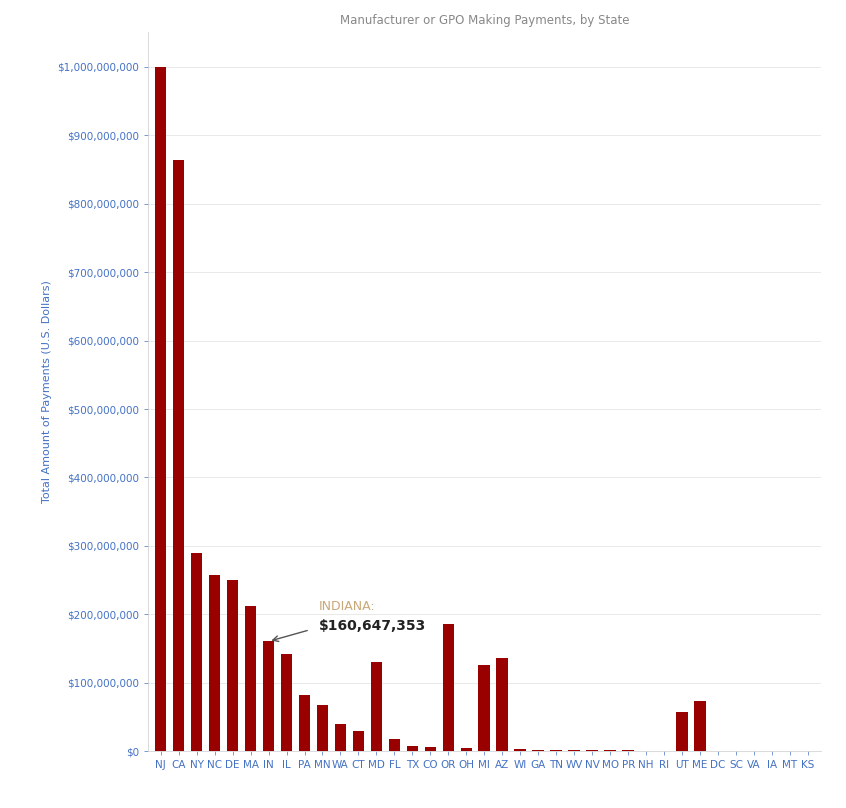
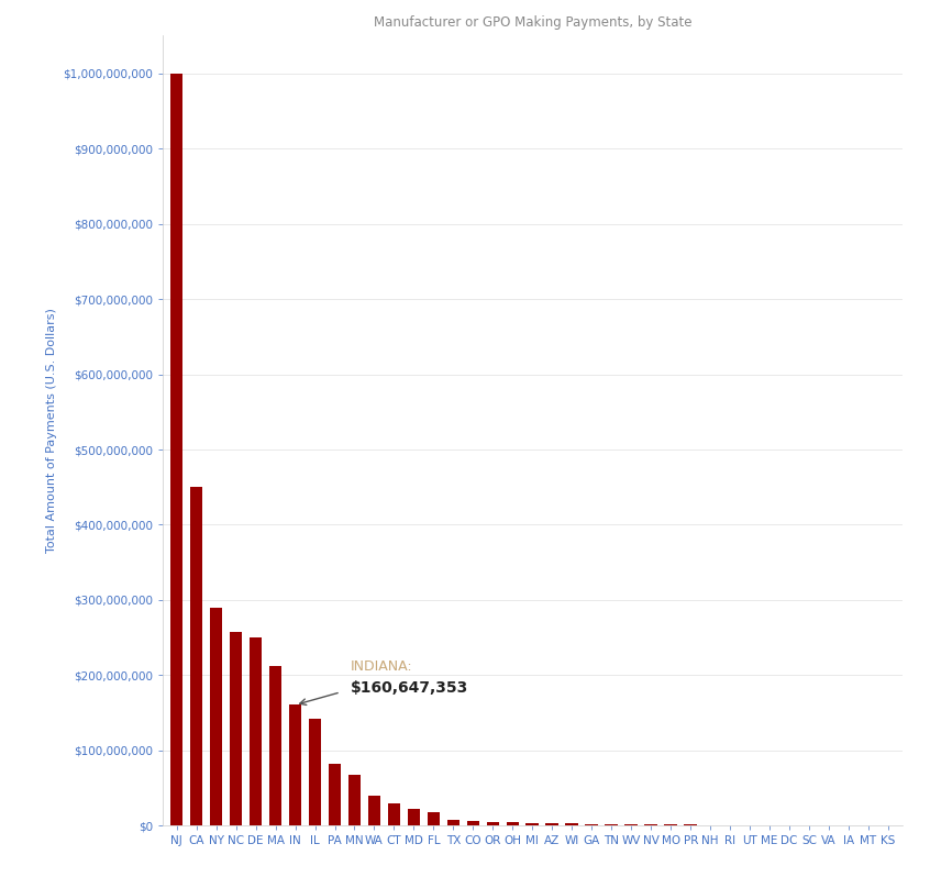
CA: $864,000,000 -> $450,000,000
MD: $130,000,000 -> $22,000,000
OR: $186,000,000 -> $5,000,000
MI: $126,000,000 -> $4,000,000
AZ: $136,000,000 -> $4,000,000
UT: $58,000,000 -> $1,000,000
ME: $74,000,000 -> $1,000,000
